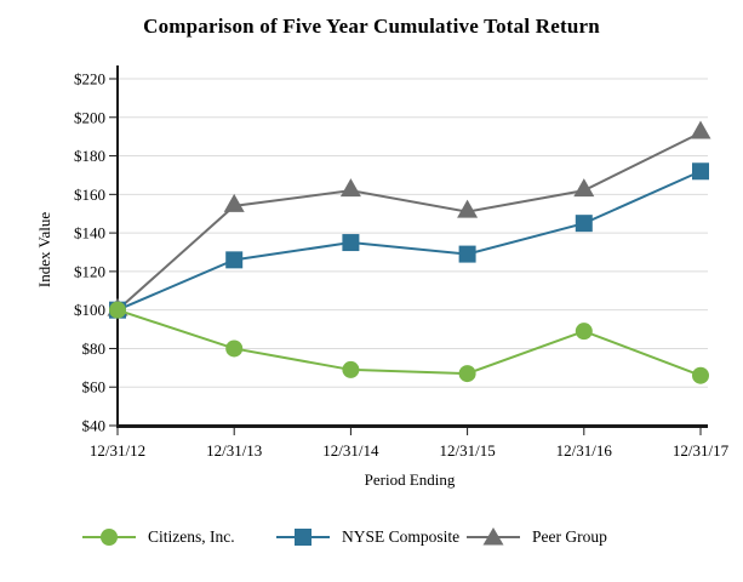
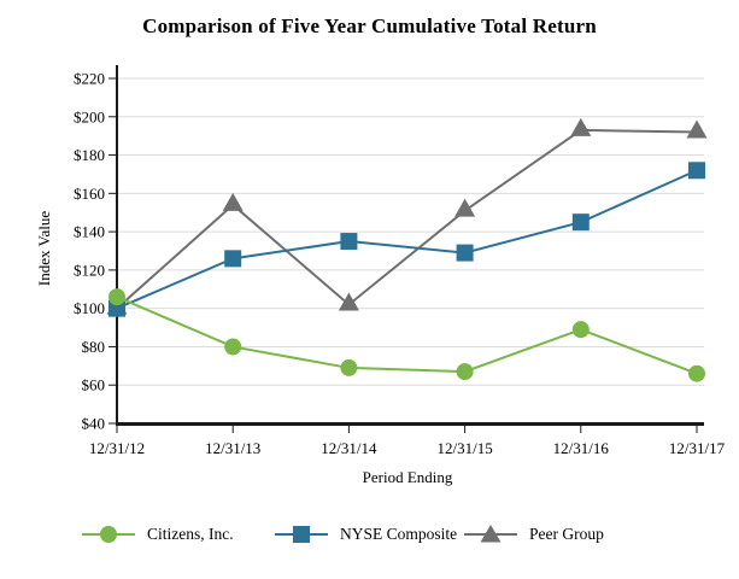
Citizens, Inc./12/31/12: $100 -> $106
Peer Group/12/31/14: $162 -> $102
Peer Group/12/31/16: $162 -> $193
